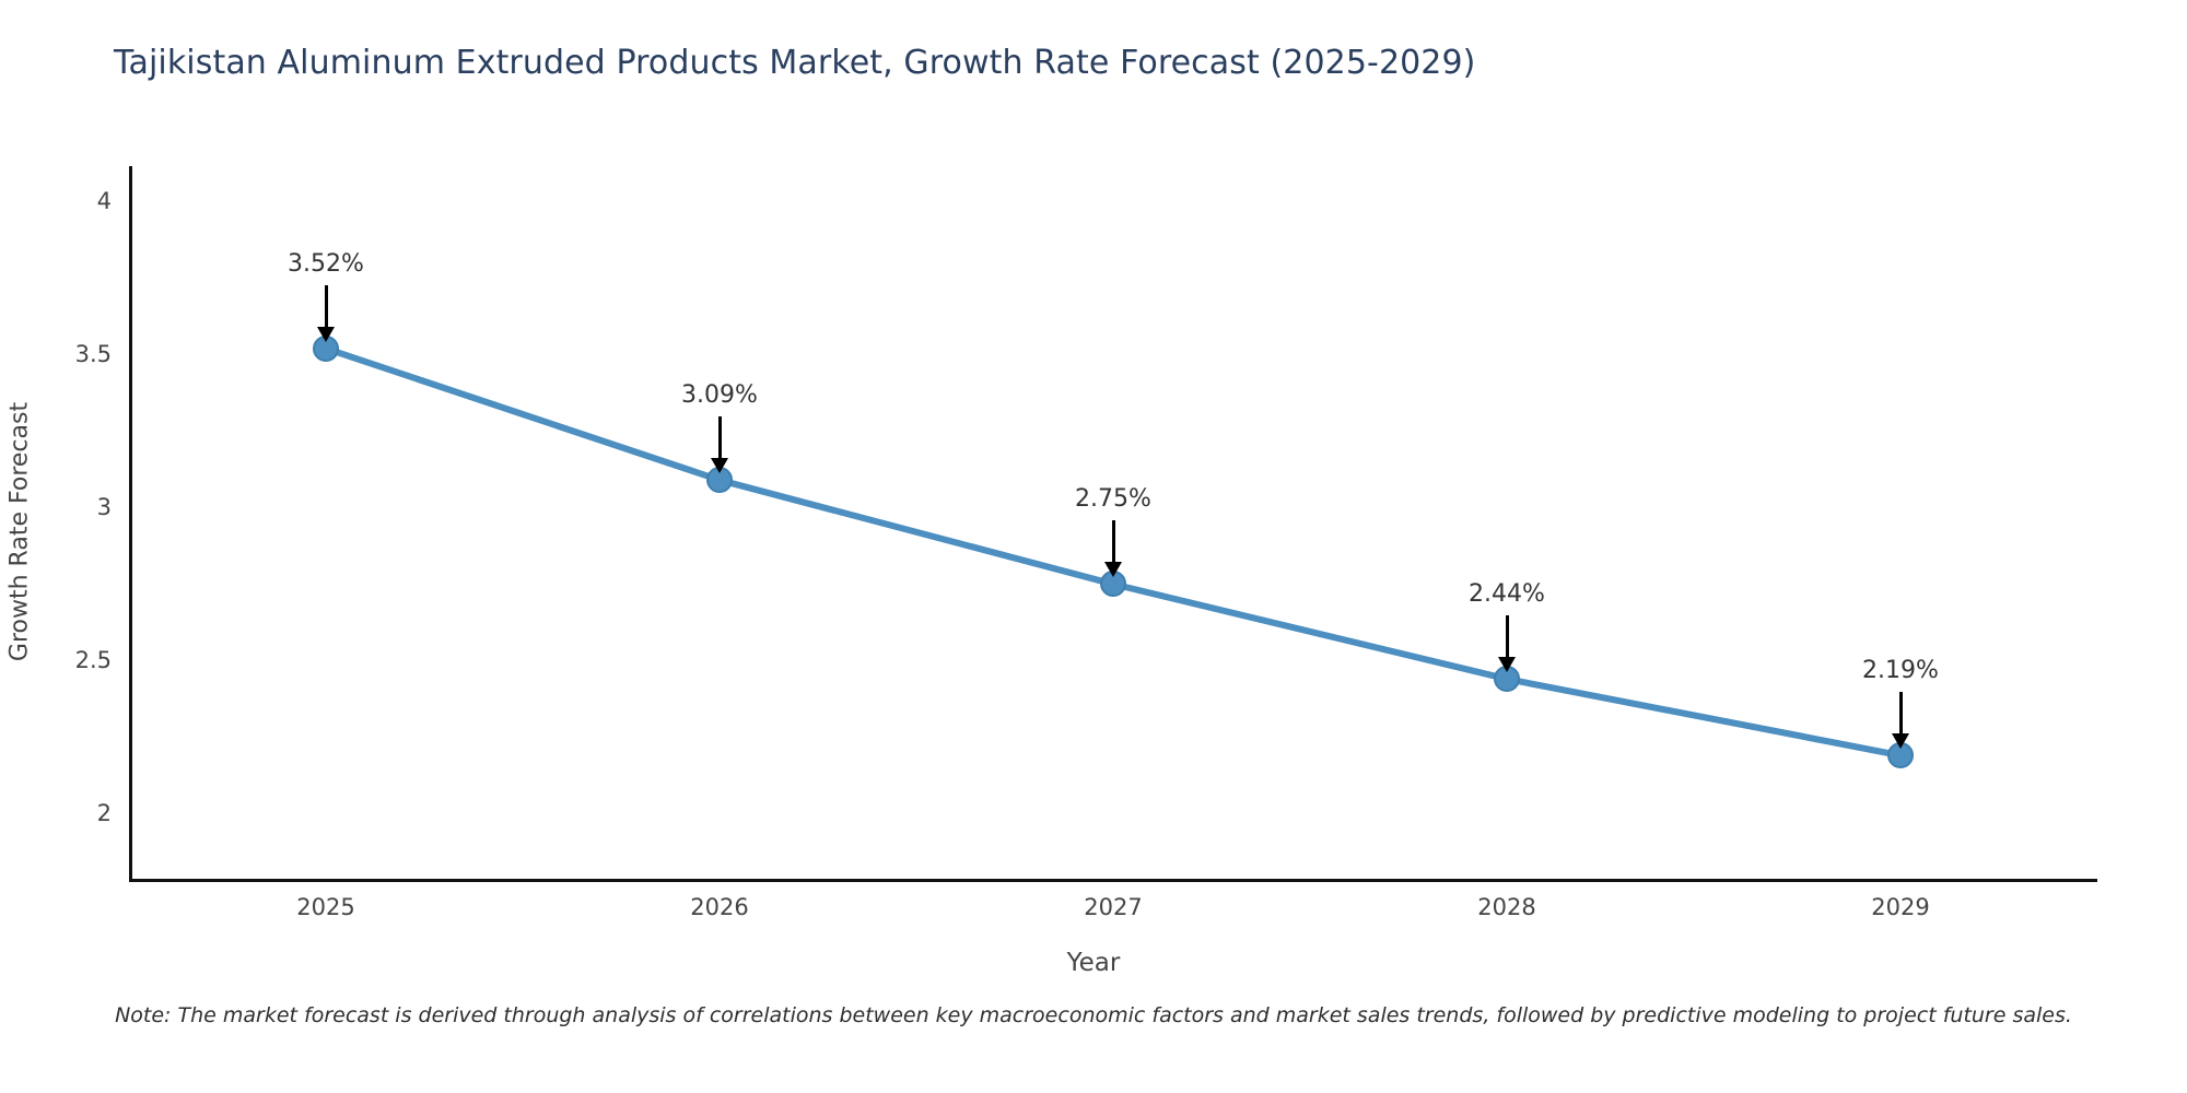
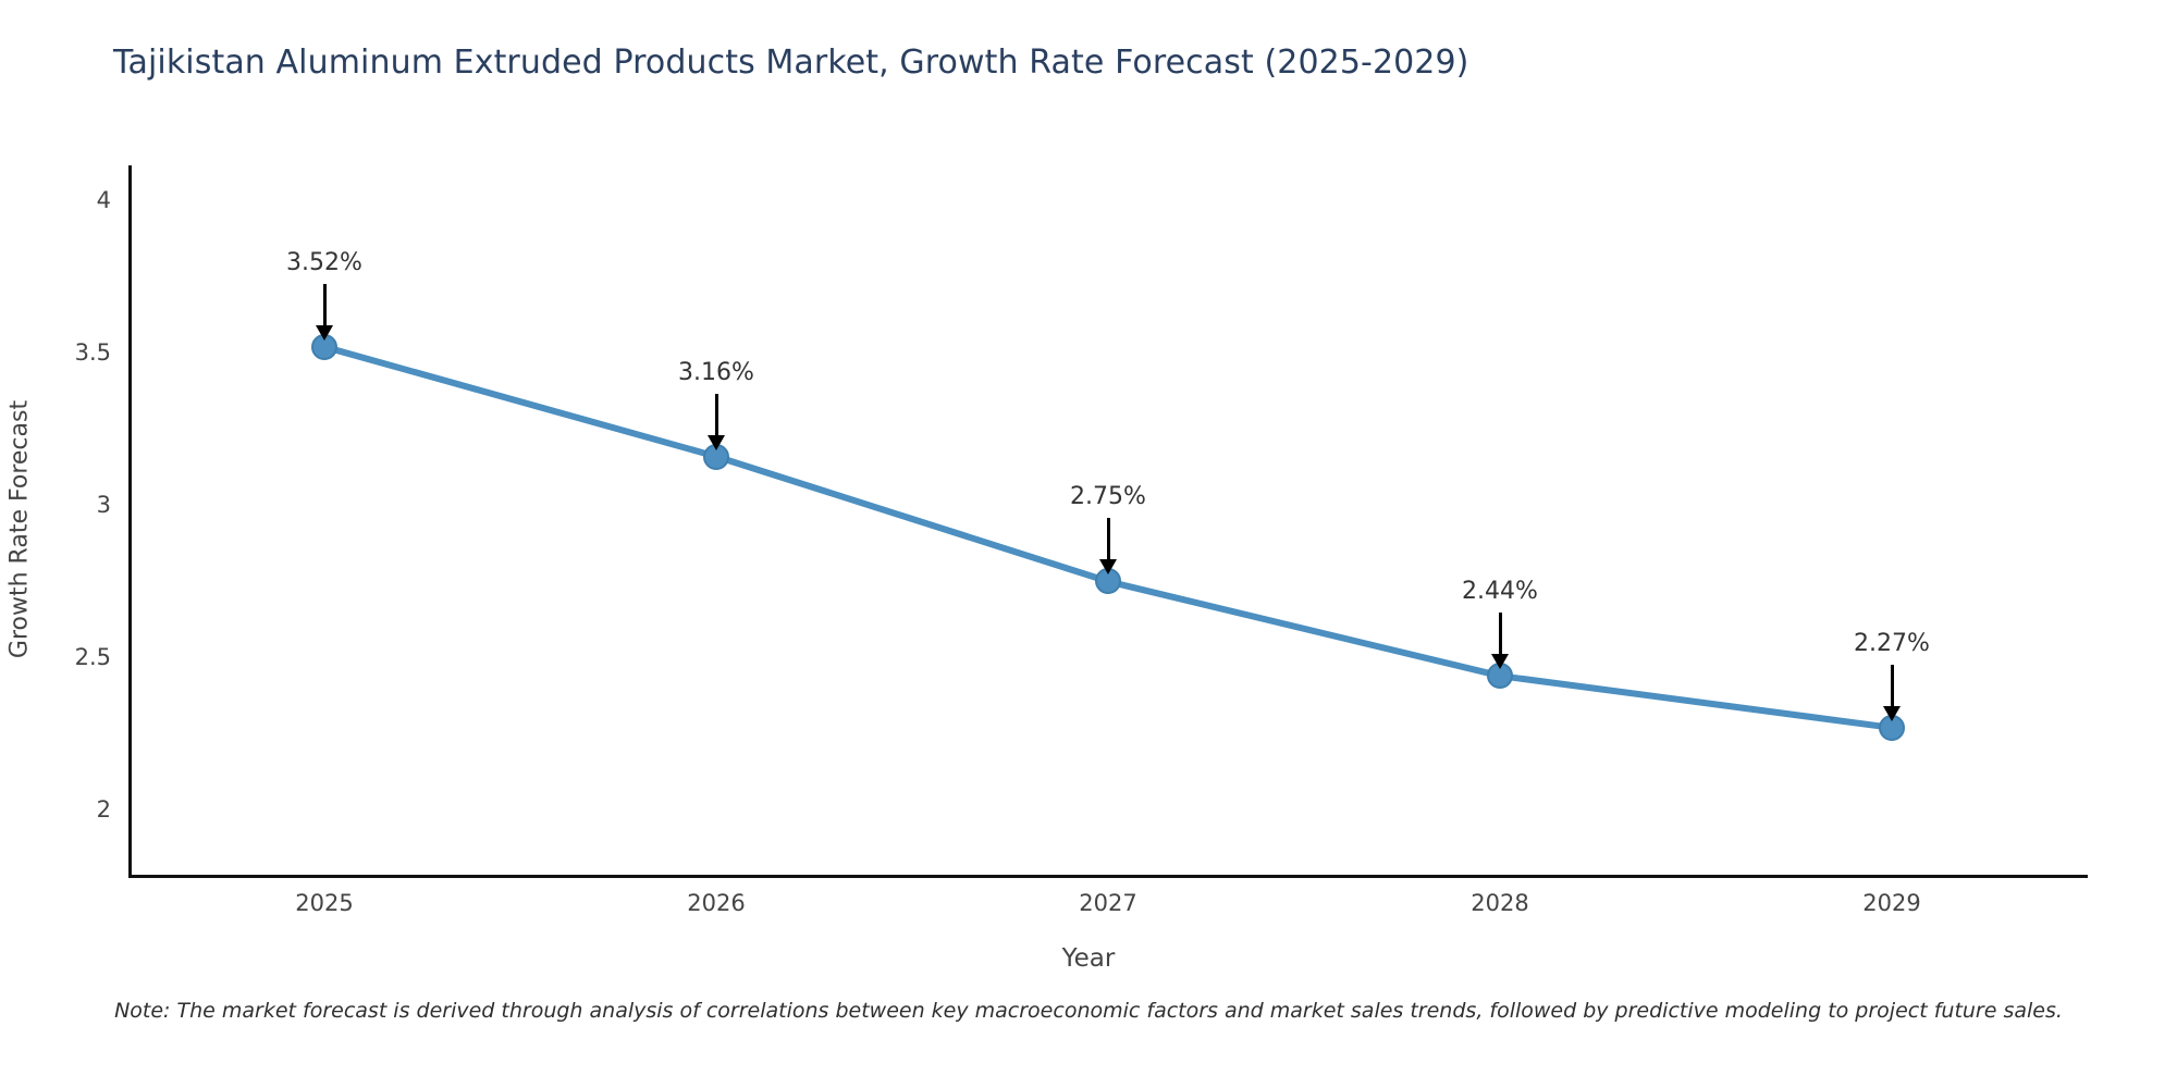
2026: 3.09% -> 3.16%
2029: 2.19% -> 2.27%
